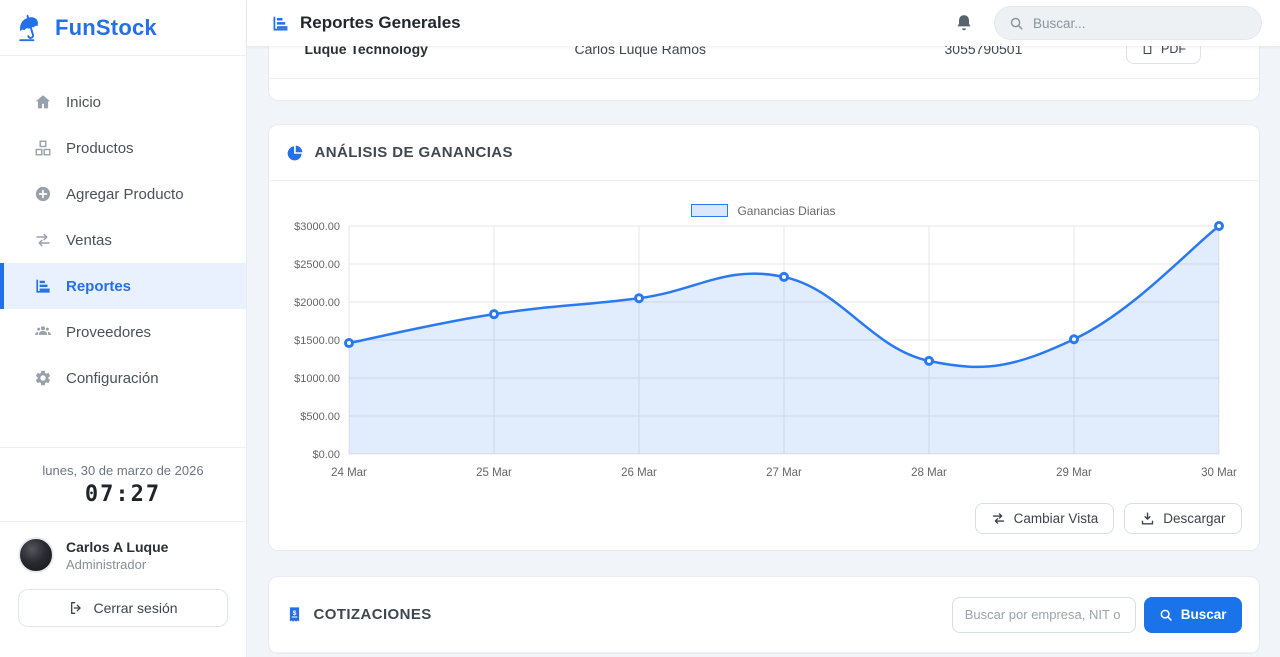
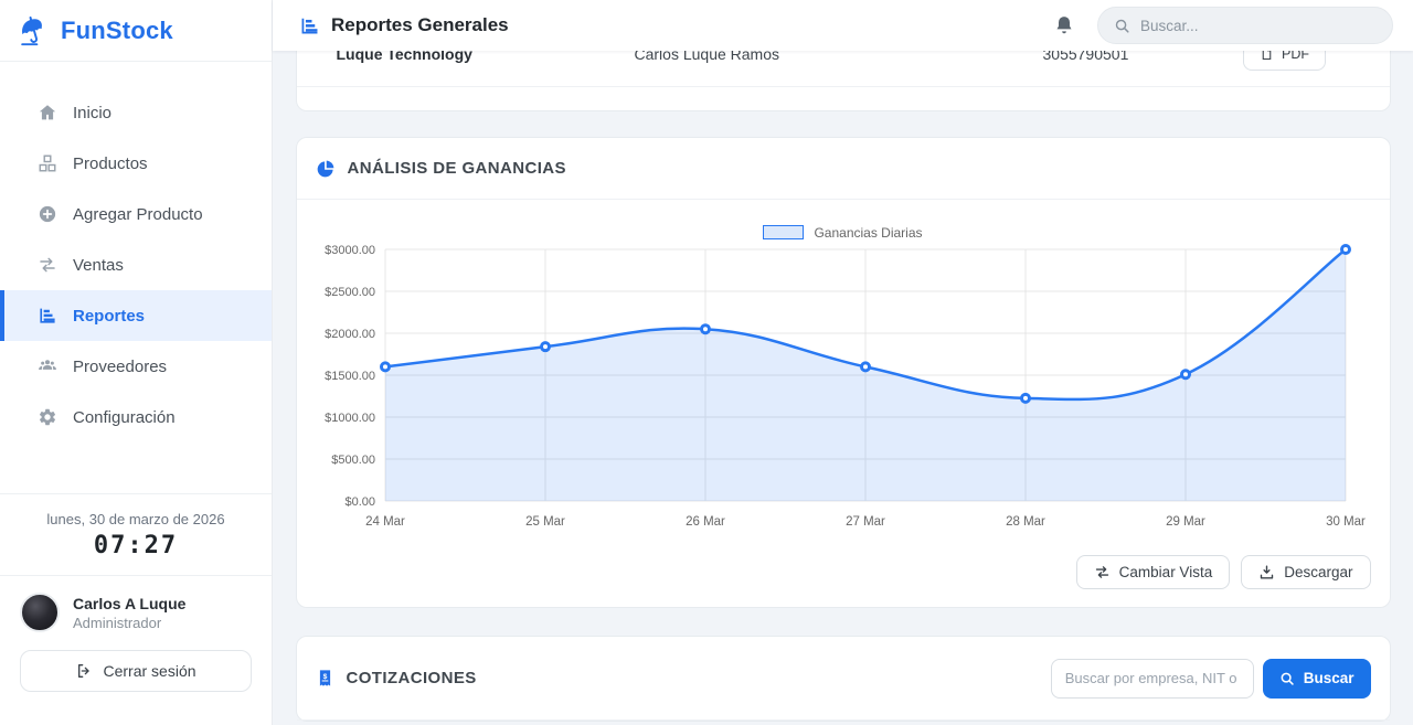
24 Mar: $1500 -> $1600
27 Mar: $2300 -> $1600
